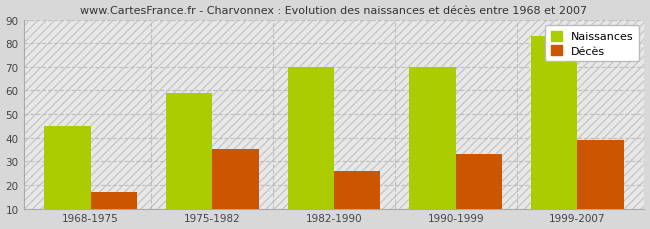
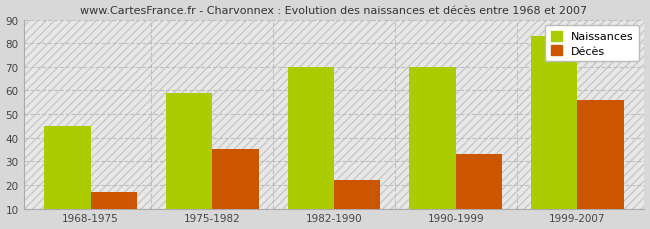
Décès/1982-1990: 26 -> 22
Décès/1999-2007: 39 -> 56
